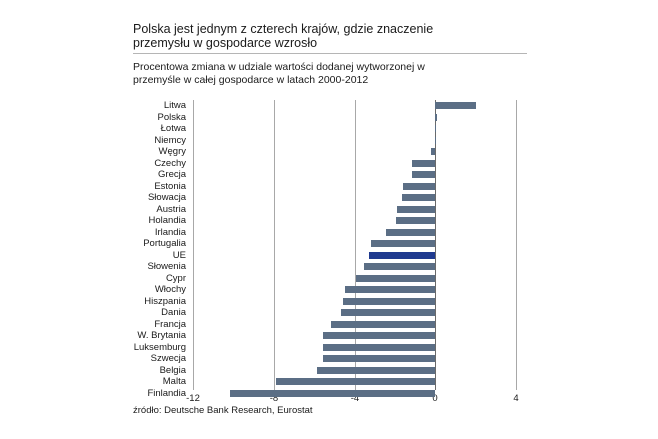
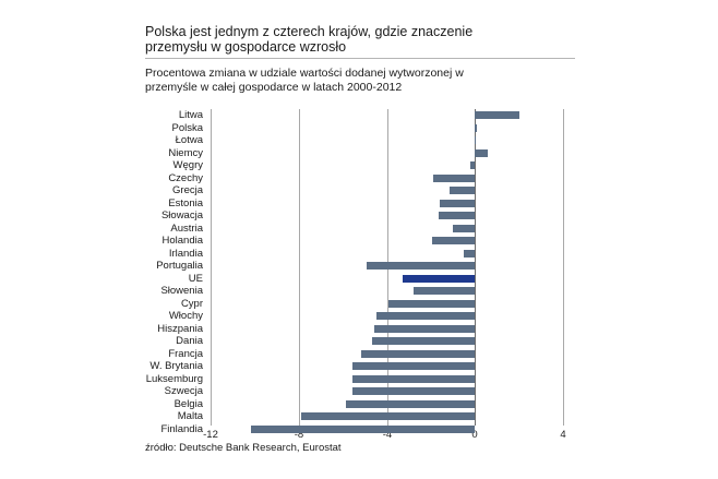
Niemcy: 0.1 -> 0.6
Czechy: -1.1 -> -1.9
Austria: -1.9 -> -1.0
Irlandia: -2.5 -> -0.5
Portugalia: -3.2 -> -4.9
Słowenia: -3.5 -> -2.8
